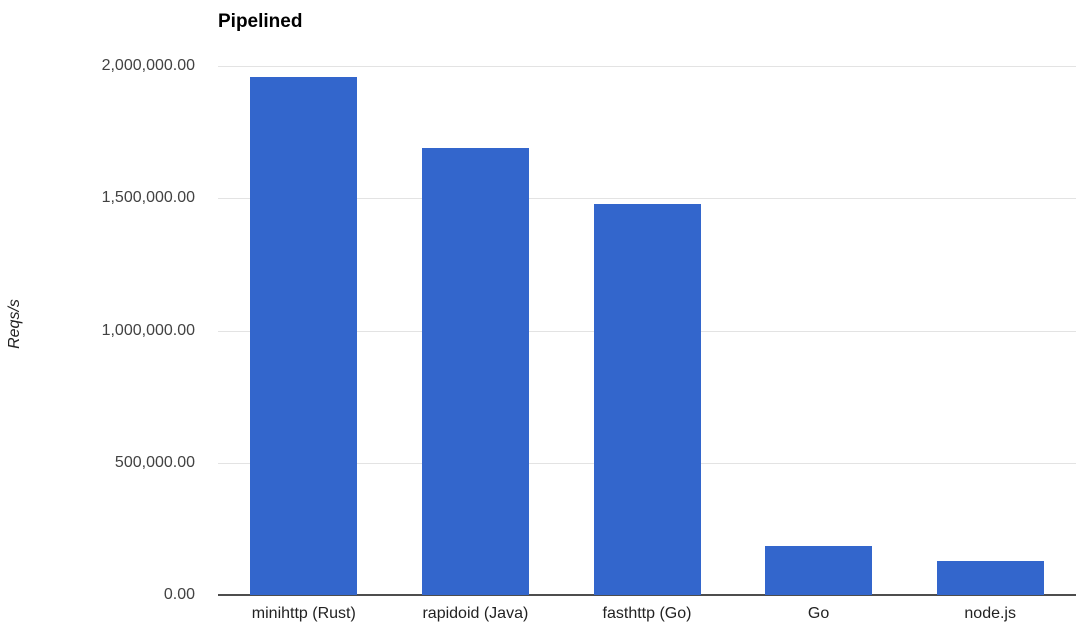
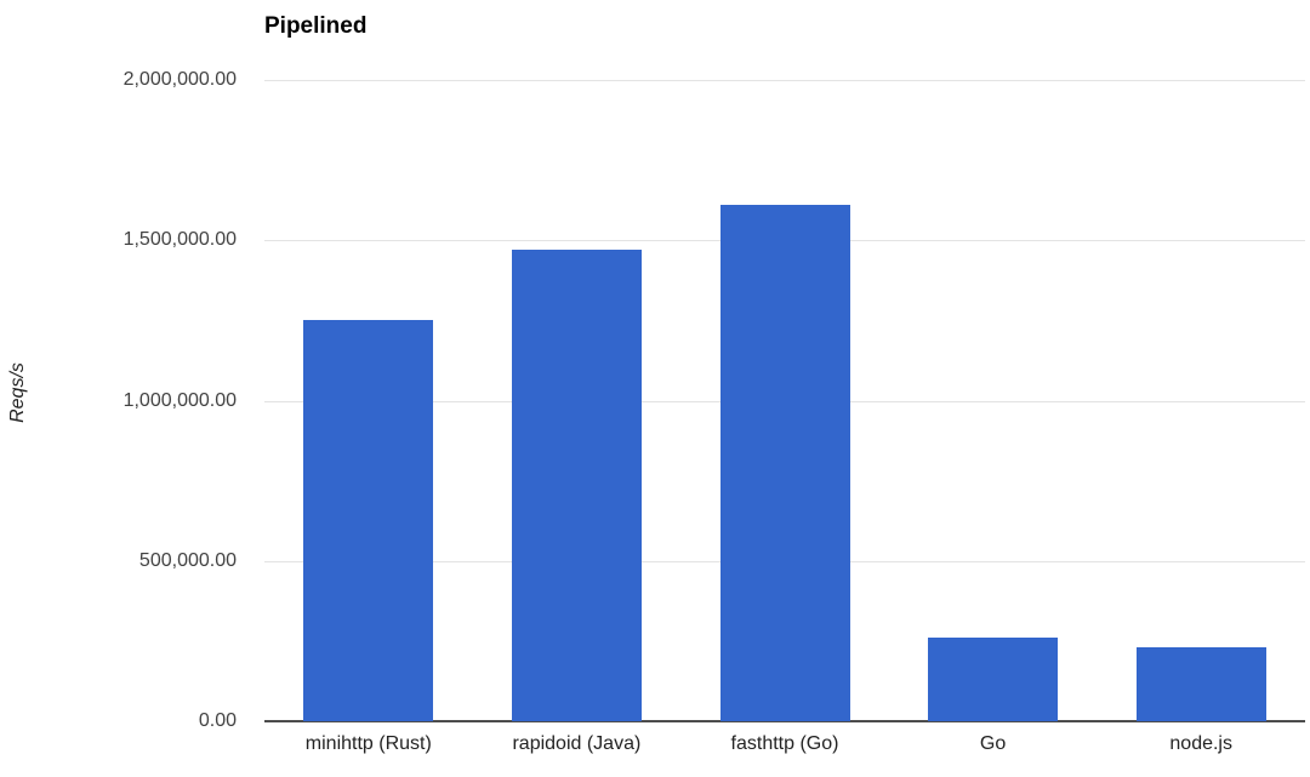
minihttp (Rust): 1960000 -> 1250000
rapidoid (Java): 1690000 -> 1470000
fasthttp (Go): 1480000 -> 1610000
Go: 180000 -> 260000
node.js: 130000 -> 230000
